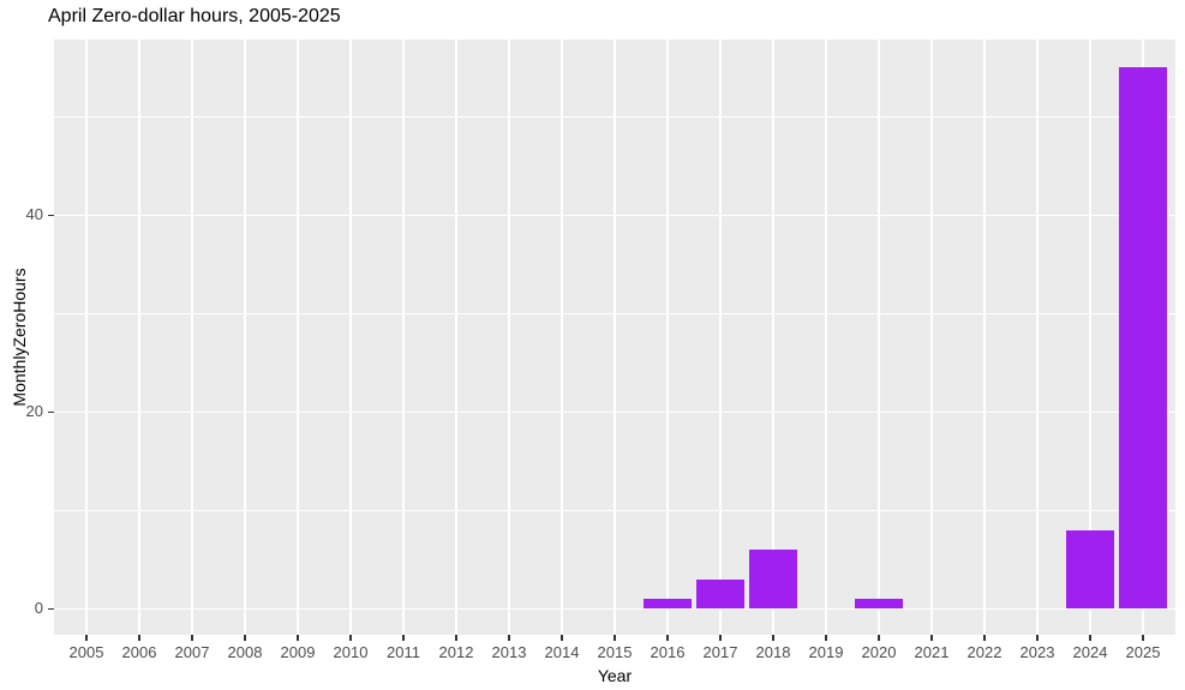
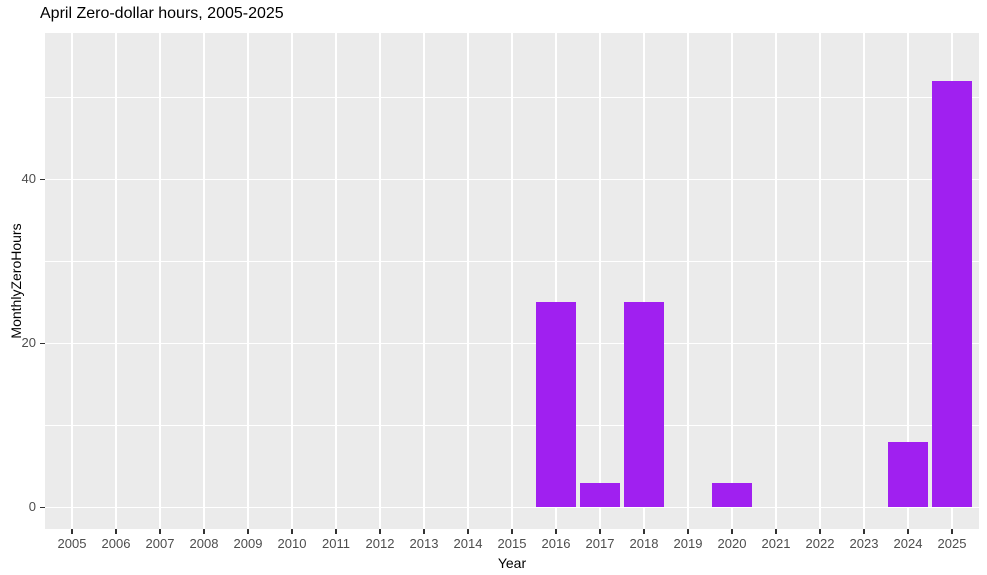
2016: 1 -> 25
2018: 6 -> 25
2020: 1 -> 3
2025: 55 -> 52
